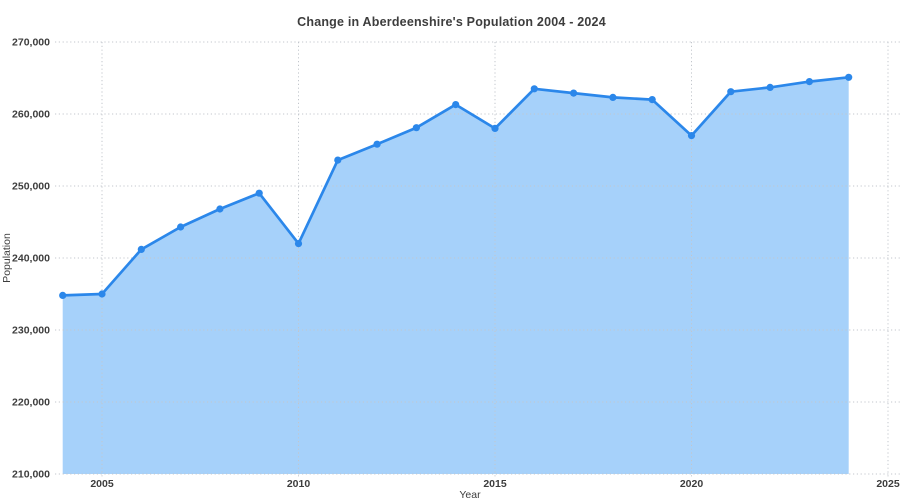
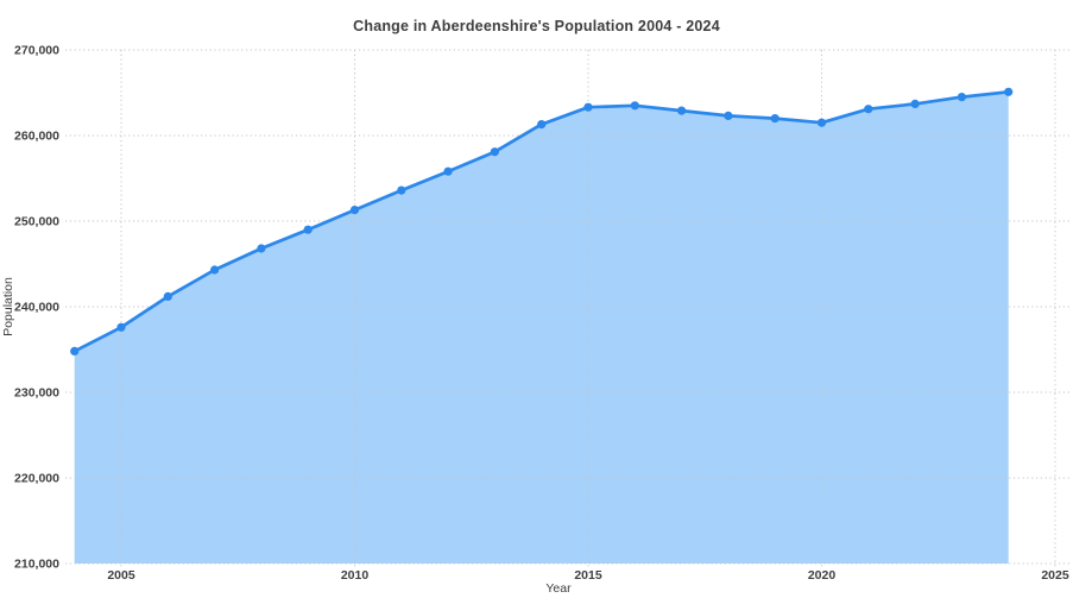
2005: 235000 -> 238000
2010: 242000 -> 251000
2015: 258000 -> 263000
2020: 257000 -> 262000
